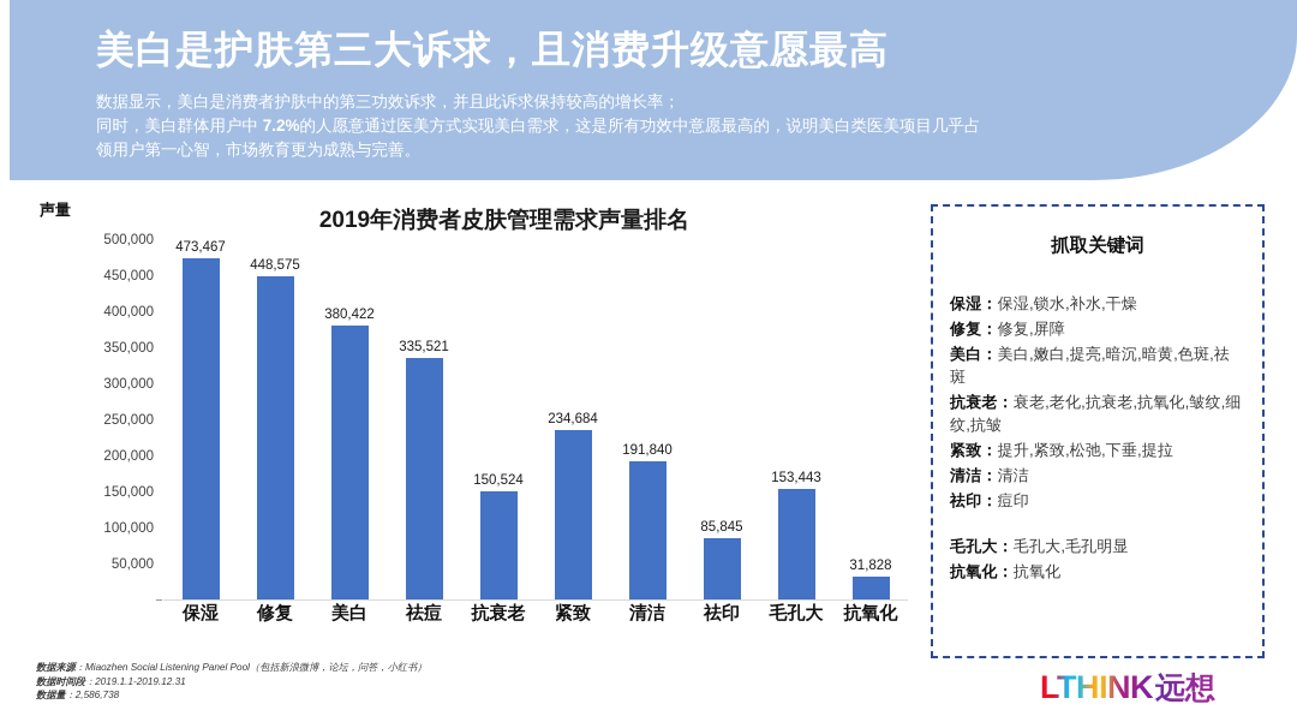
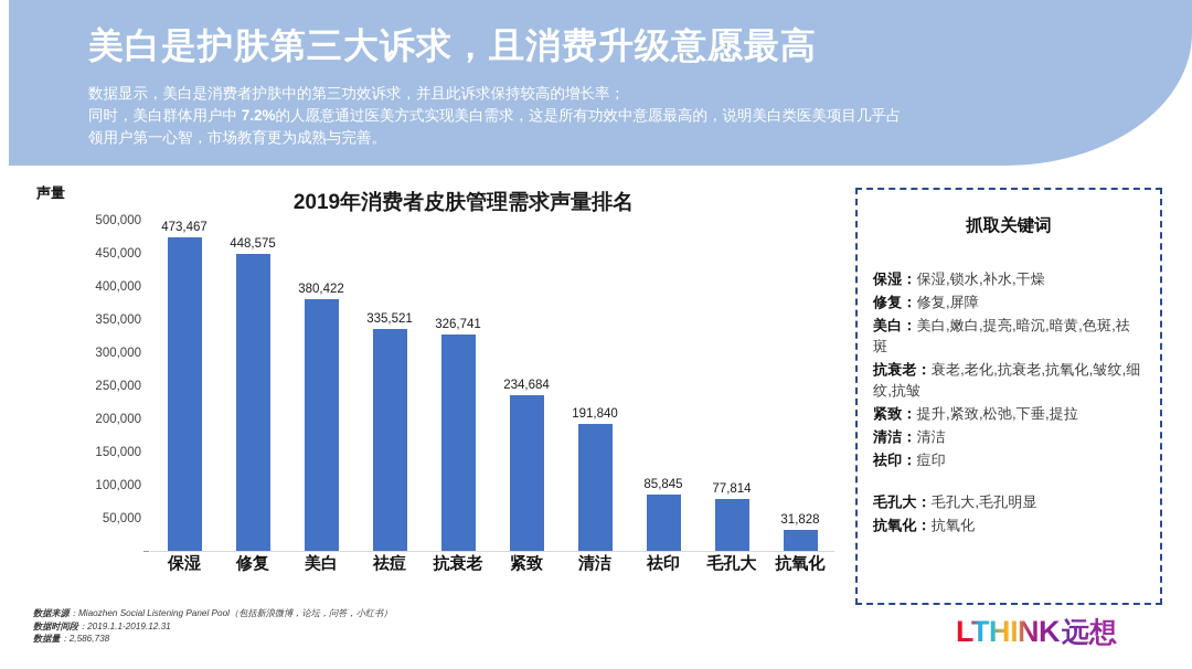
抗衰老: 150,524 -> 326,741
毛孔大: 153,443 -> 77,814
